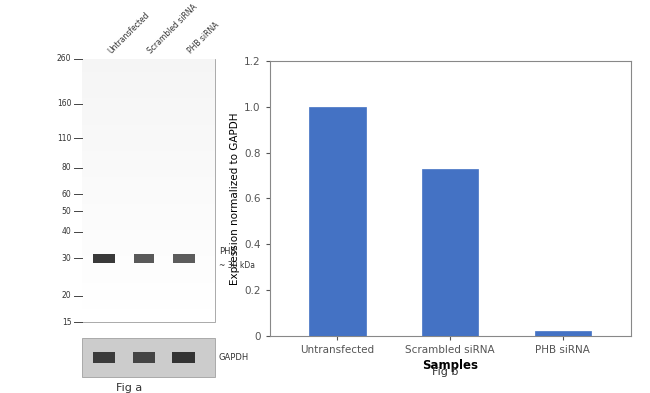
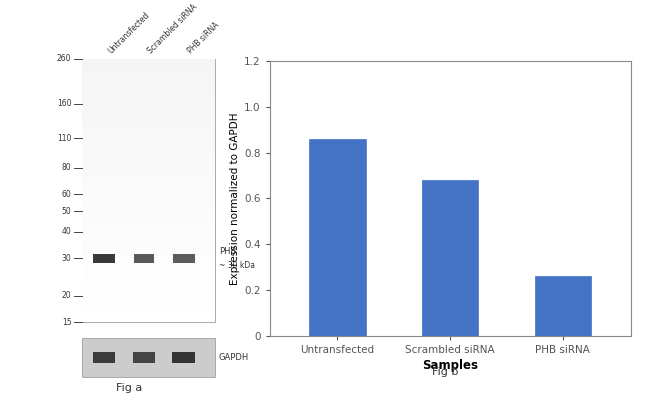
Untransfected: 1.00 -> 0.86
Scrambled siRNA: 0.73 -> 0.68
PHB siRNA: 0.02 -> 0.26
